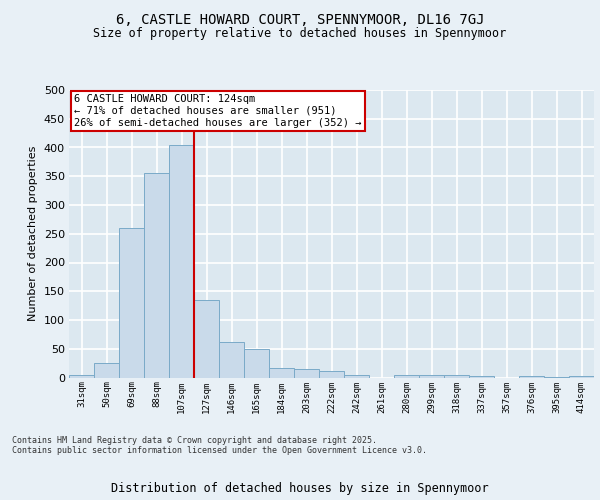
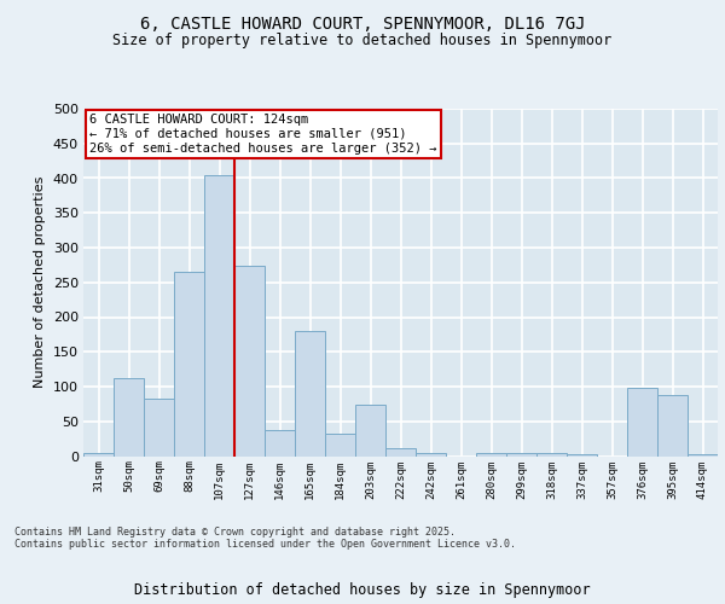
50sqm: 25 -> 112
69sqm: 260 -> 82
88sqm: 355 -> 266
127sqm: 135 -> 274
146sqm: 62 -> 38
165sqm: 50 -> 180
184sqm: 17 -> 32
203sqm: 15 -> 74
376sqm: 2 -> 98
395sqm: 1 -> 88
